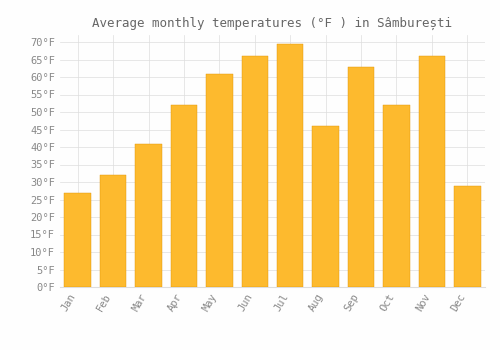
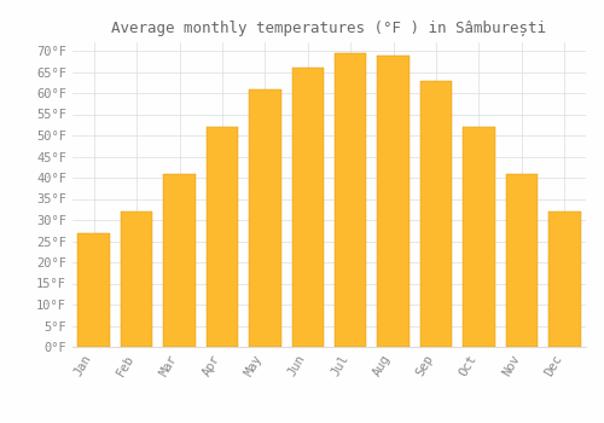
Aug: 46.0°F -> 69.0°F
Nov: 66.0°F -> 41.0°F
Dec: 29.0°F -> 32.0°F
